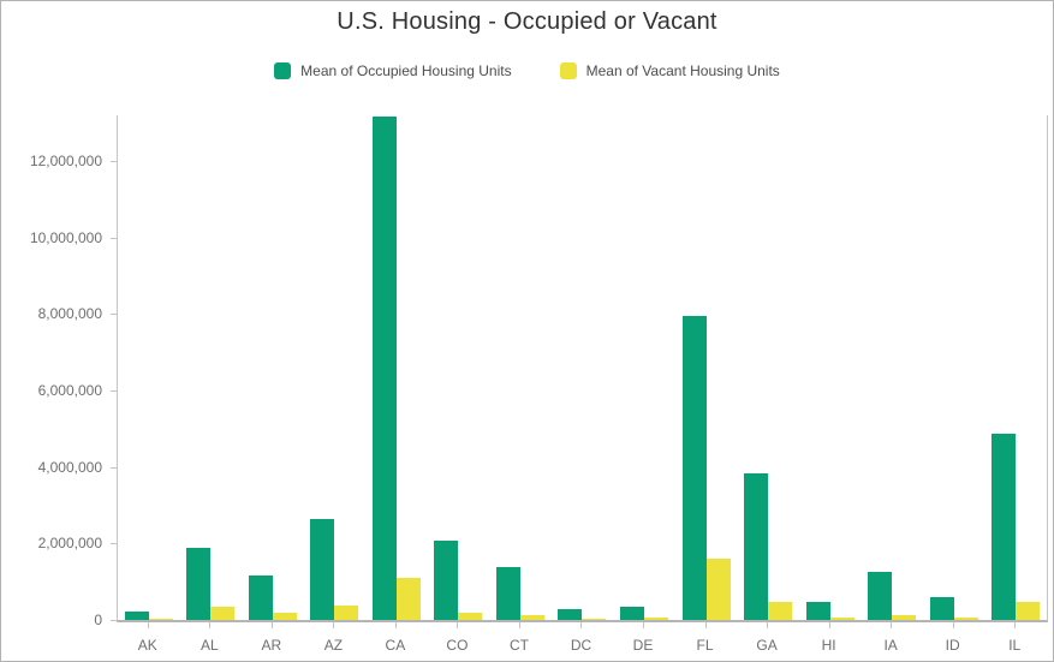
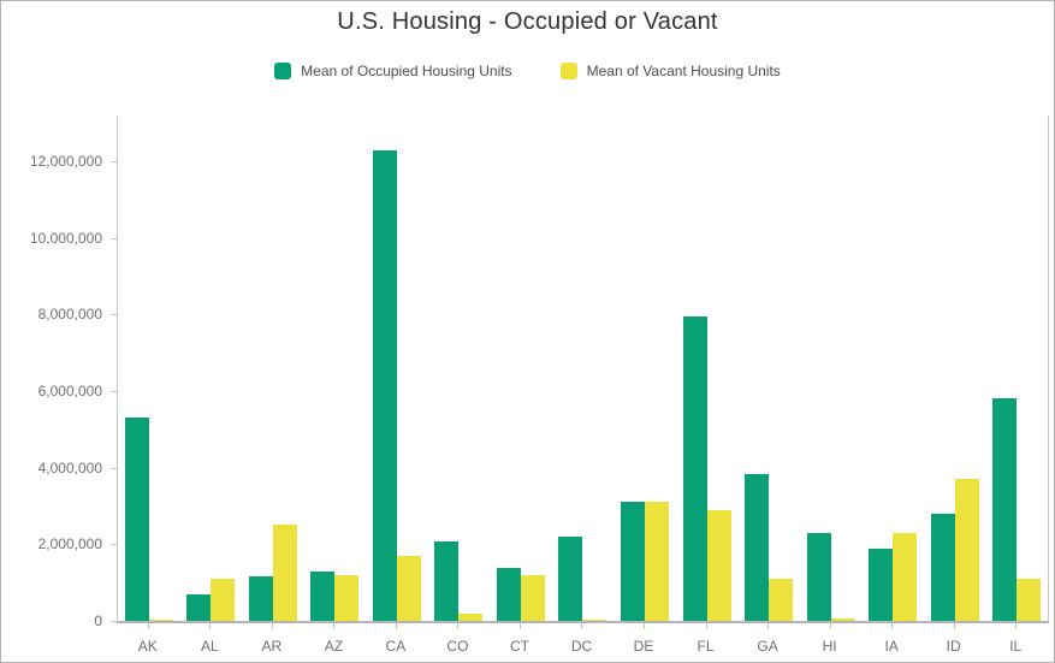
Mean of Occupied Housing Units/AK: 200000 -> 5300000
Mean of Occupied Housing Units/AL: 1900000 -> 700000
Mean of Vacant Housing Units/AL: 400000 -> 1100000
Mean of Vacant Housing Units/AR: 200000 -> 2500000
Mean of Occupied Housing Units/AZ: 2600000 -> 1300000
Mean of Vacant Housing Units/AZ: 400000 -> 1200000
Mean of Occupied Housing Units/CA: 13200000 -> 12300000
Mean of Vacant Housing Units/CA: 1100000 -> 1700000
Mean of Vacant Housing Units/CT: 100000 -> 1200000
Mean of Occupied Housing Units/DC: 300000 -> 2200000
Mean of Occupied Housing Units/DE: 300000 -> 3100000
Mean of Vacant Housing Units/DE: 100000 -> 3100000
Mean of Vacant Housing Units/FL: 1600000 -> 2900000
Mean of Vacant Housing Units/GA: 500000 -> 1100000
Mean of Occupied Housing Units/HI: 500000 -> 2300000
Mean of Occupied Housing Units/IA: 1200000 -> 1900000
Mean of Vacant Housing Units/IA: 100000 -> 2300000
Mean of Occupied Housing Units/ID: 600000 -> 2800000
Mean of Vacant Housing Units/ID: 100000 -> 3700000
Mean of Occupied Housing Units/IL: 4900000 -> 5800000
Mean of Vacant Housing Units/IL: 500000 -> 1100000
